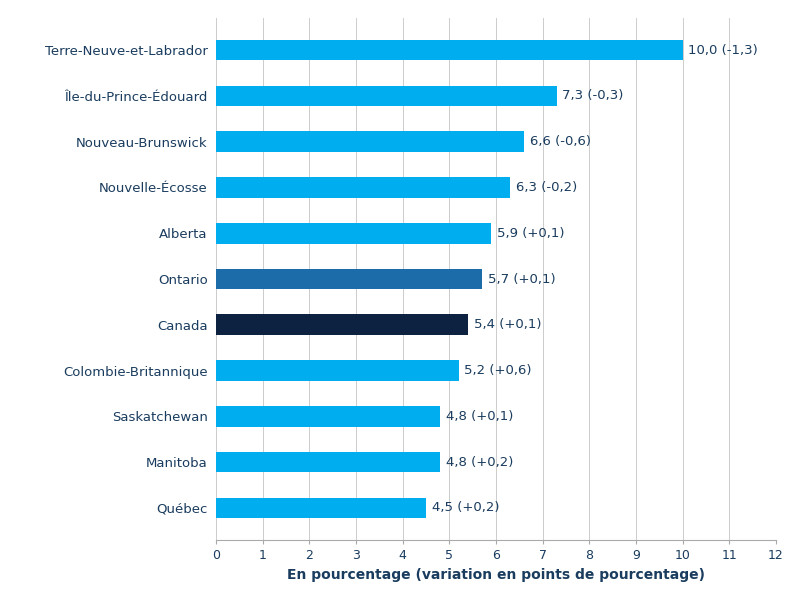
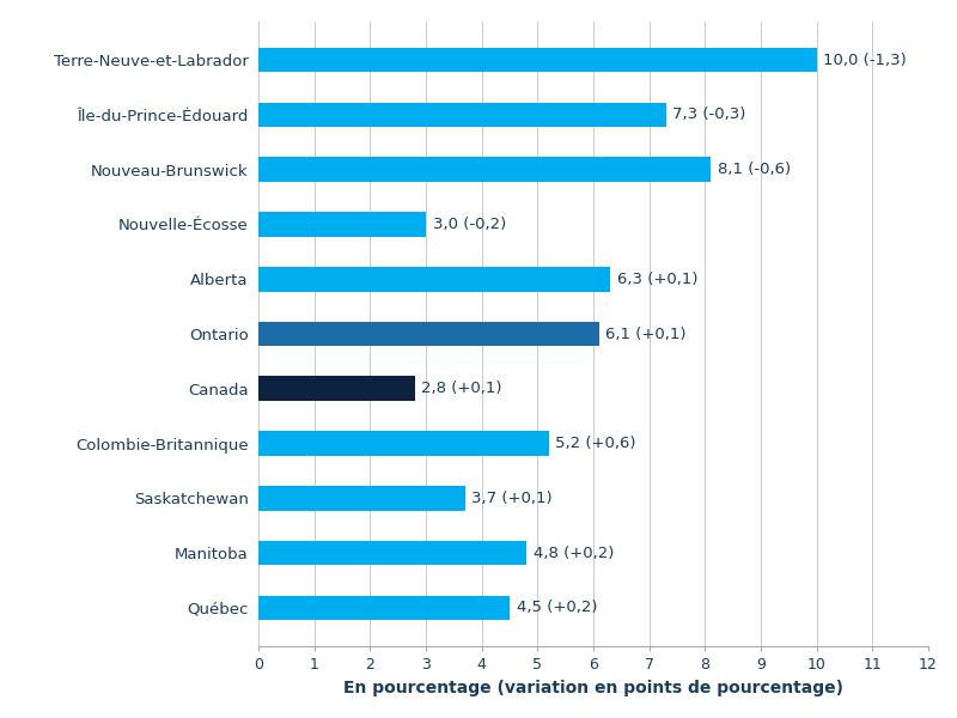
Nouveau-Brunswick: 6,6 -> 8,1
Nouvelle-Écosse: 6,3 -> 3,0
Alberta: 5,9 -> 6,3
Ontario: 5,7 -> 6,1
Canada: 5,4 -> 2,8
Saskatchewan: 4,8 -> 3,7
